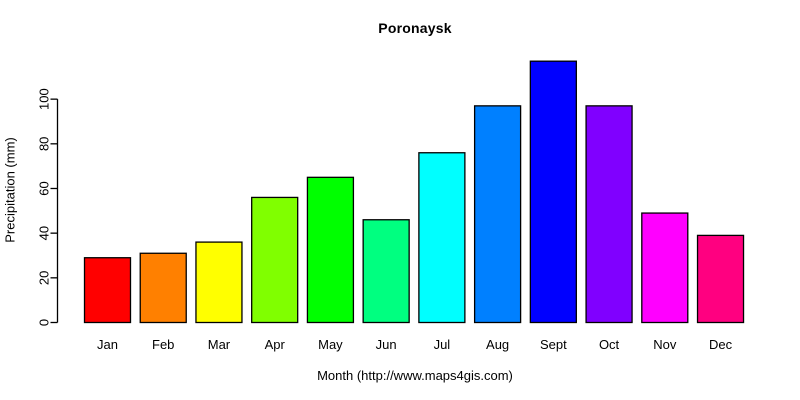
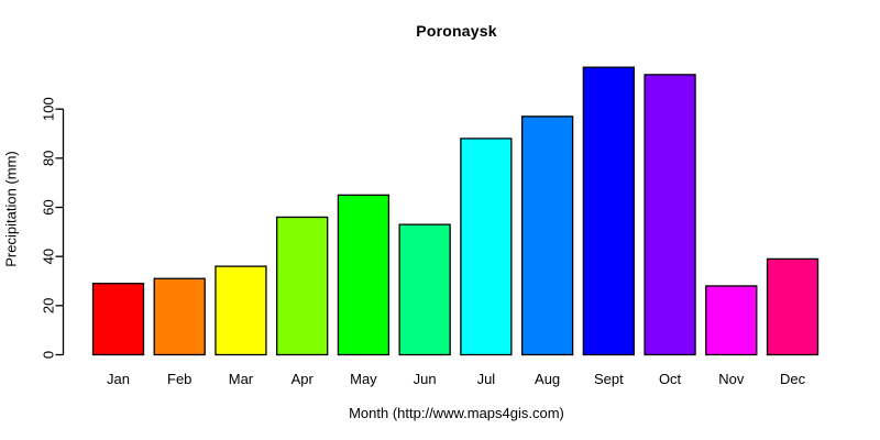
Jun: 46 -> 53
Jul: 76 -> 88
Oct: 97 -> 114
Nov: 49 -> 28
